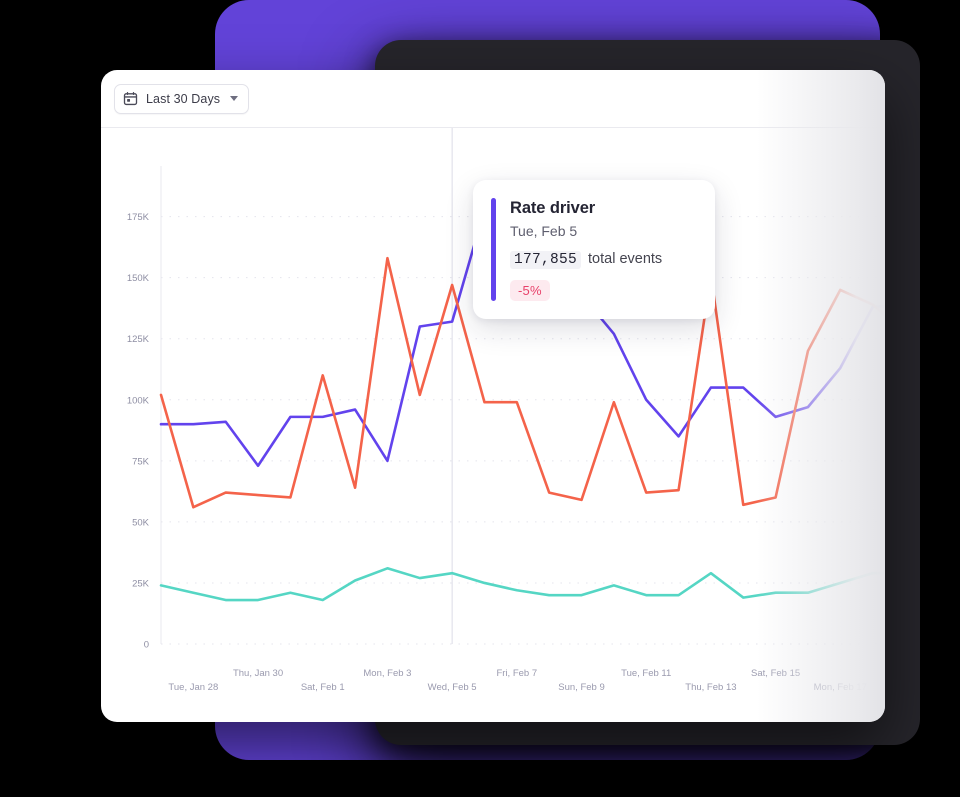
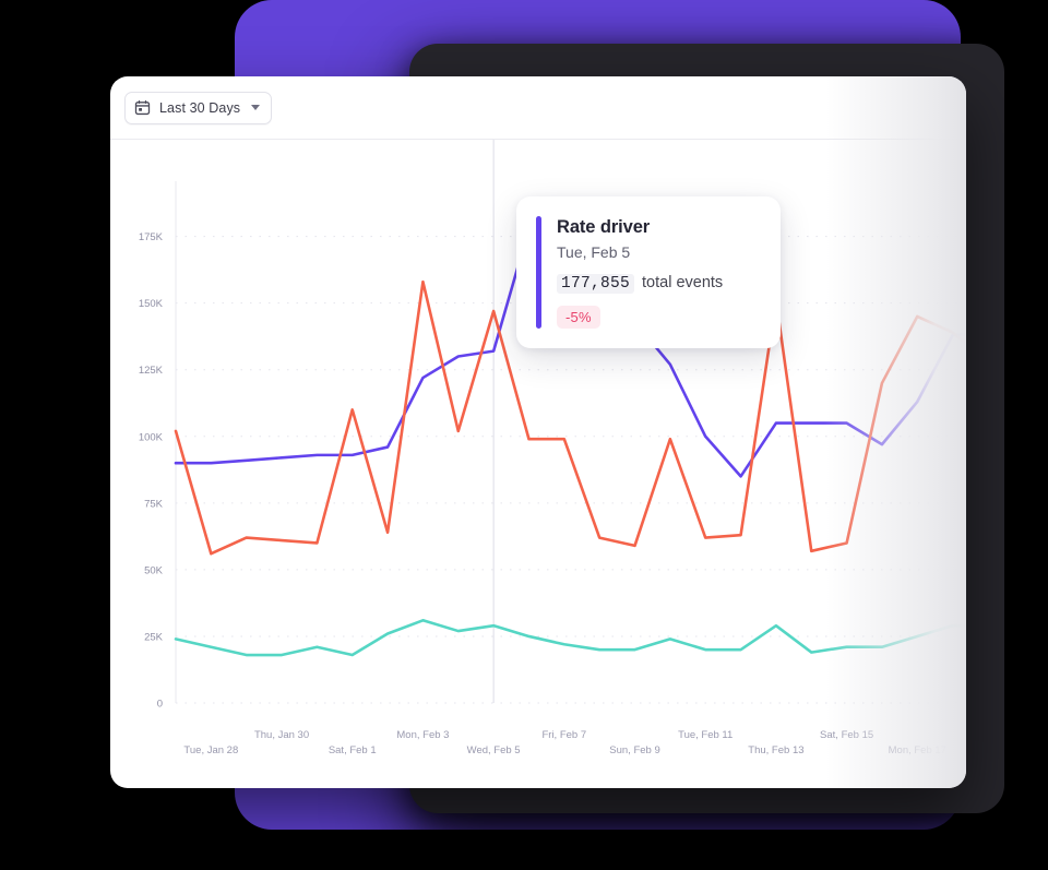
Rate driver/Thu, Jan 30: 73K -> 92K
Rate driver/Mon, Feb 3: 75K -> 122K
Rate driver/Sat, Feb 15: 93K -> 105K
